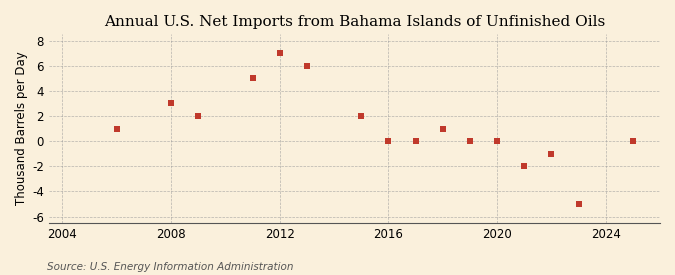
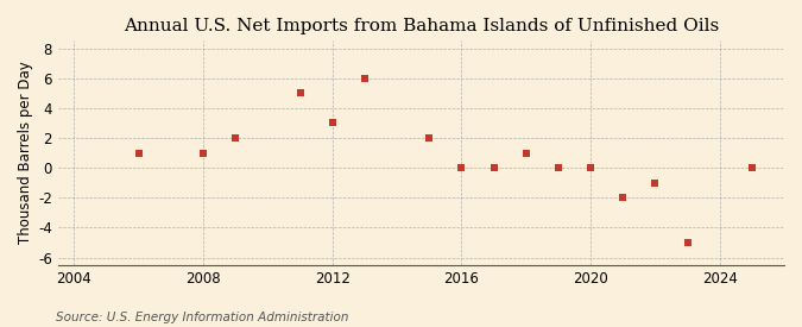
2008: 3 -> 1
2012: 7 -> 3
